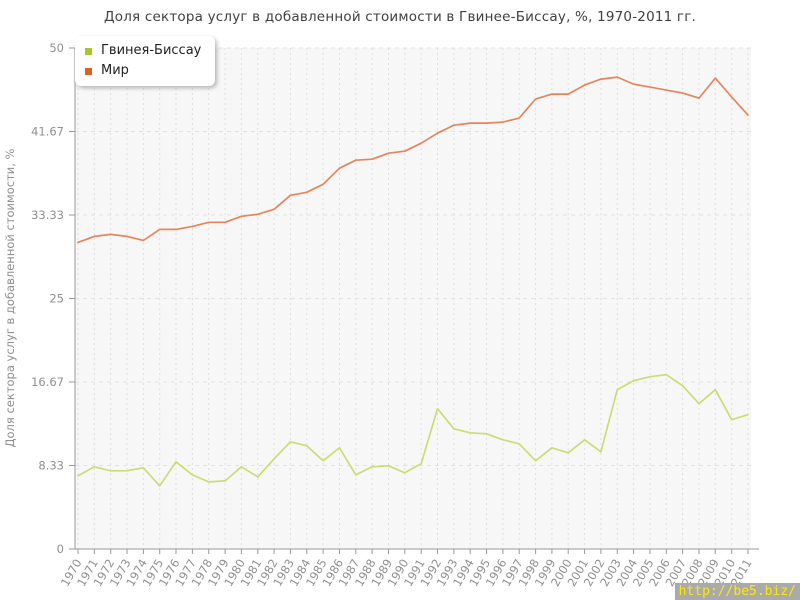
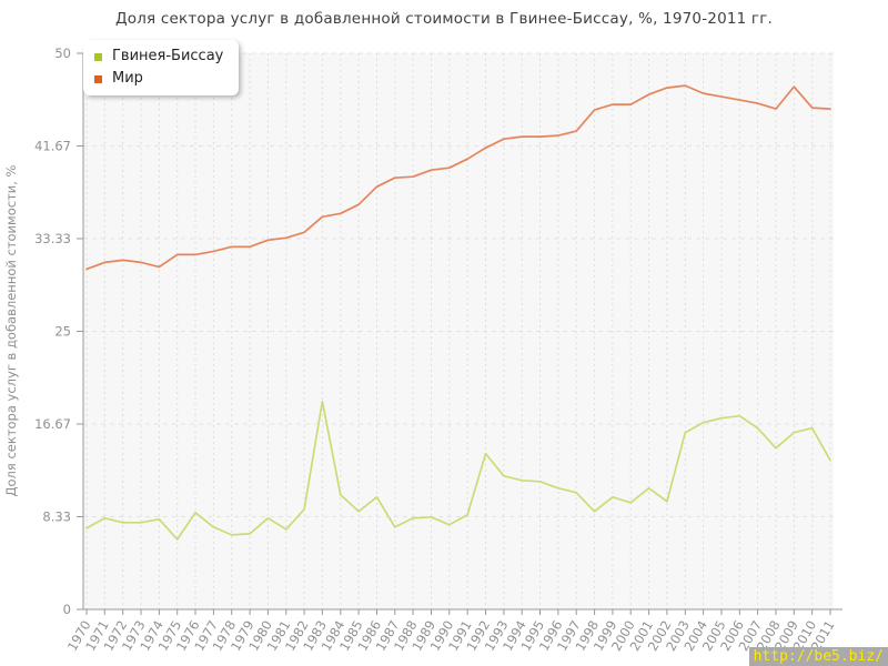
Гвинея-Биссау/1983: 10.7 -> 18.7
Гвинея-Биссау/2010: 12.9 -> 16.3
Мир/2011: 43.3 -> 45.0
